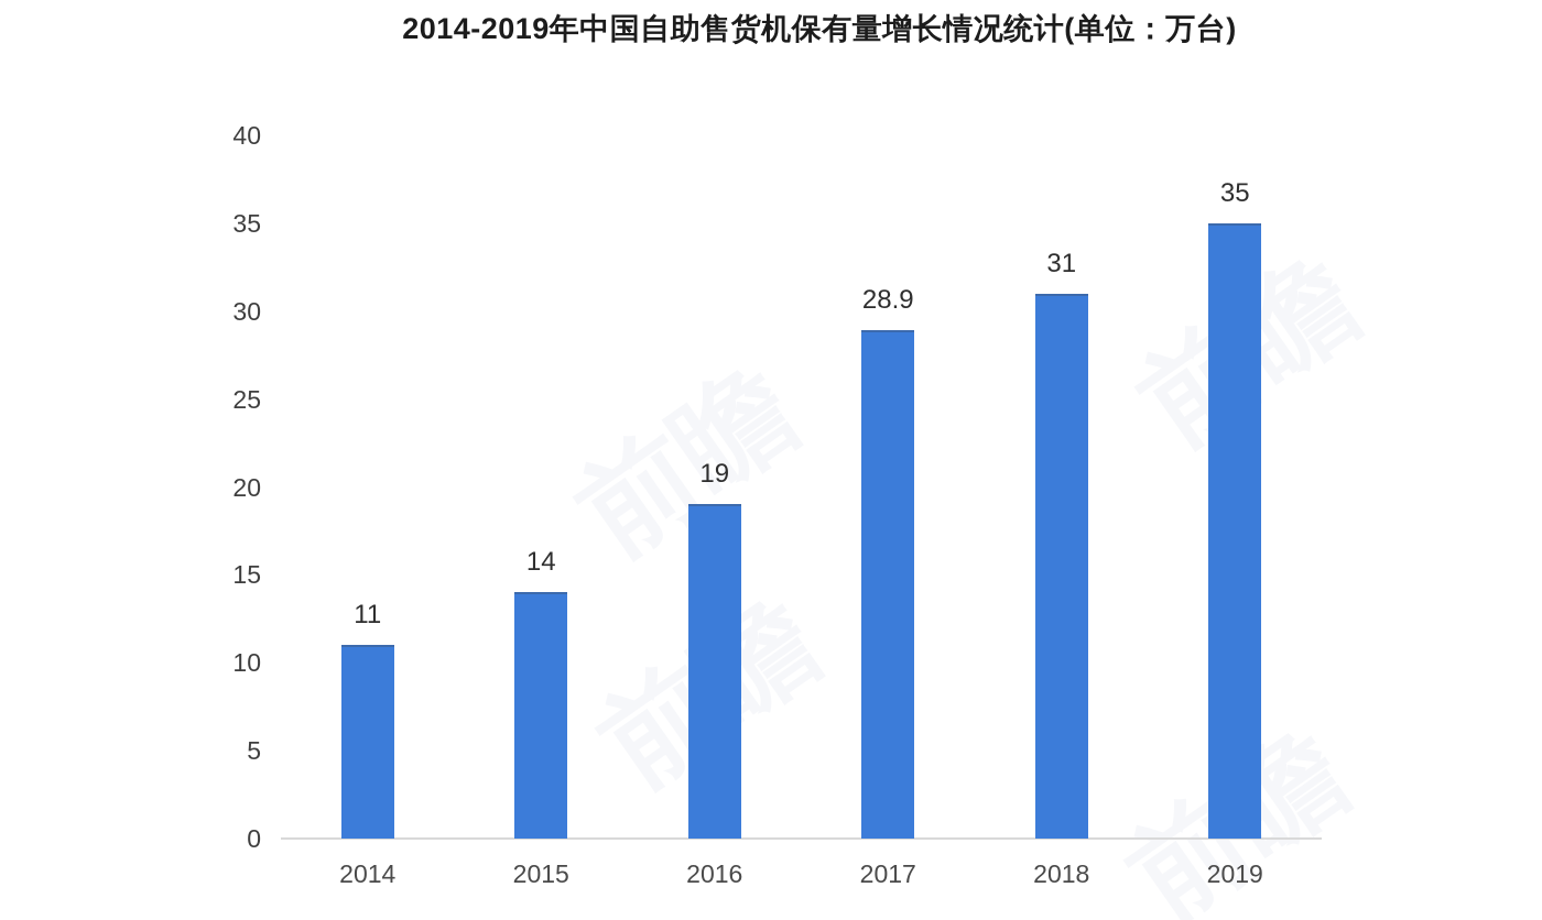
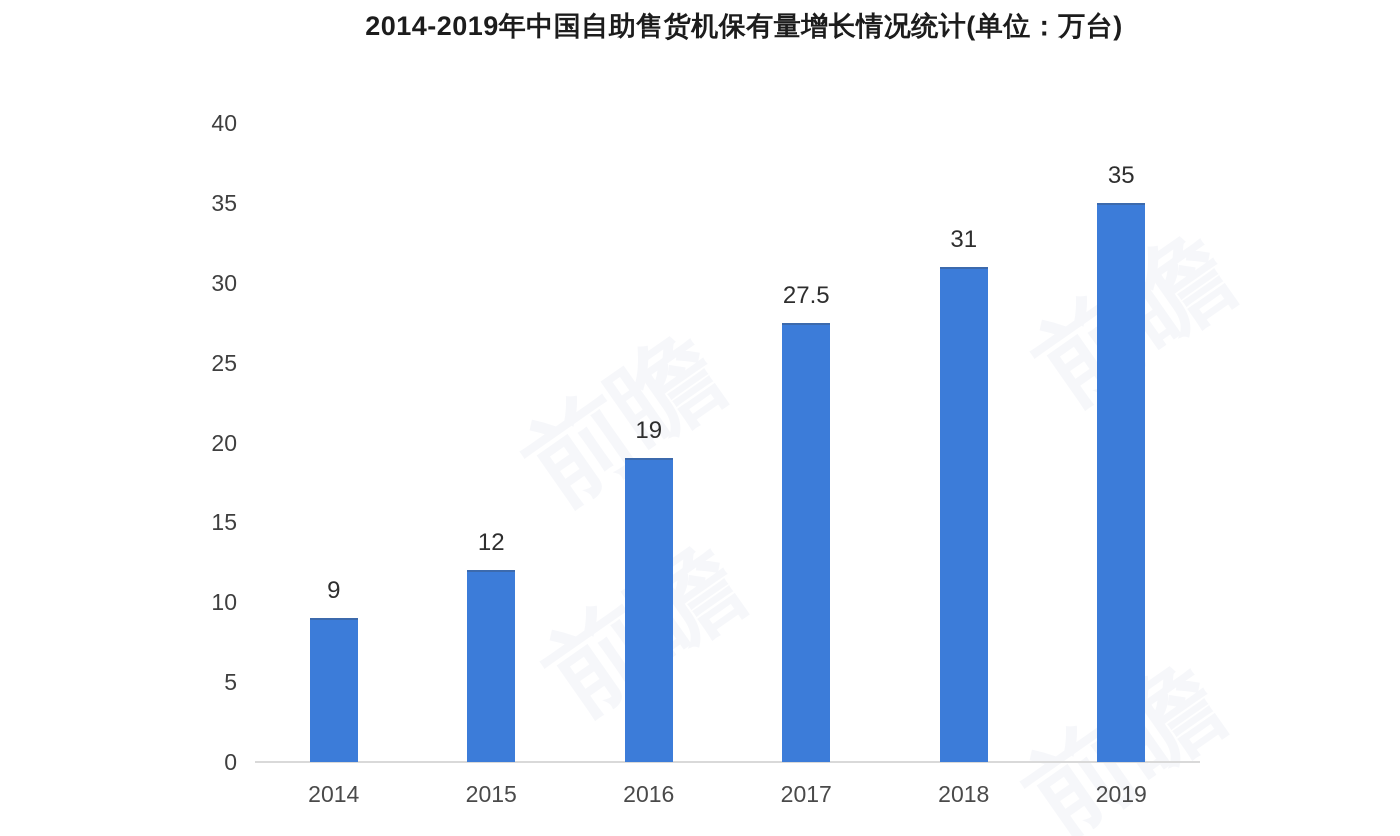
2014: 11 -> 9
2015: 14 -> 12
2017: 28.9 -> 27.5
